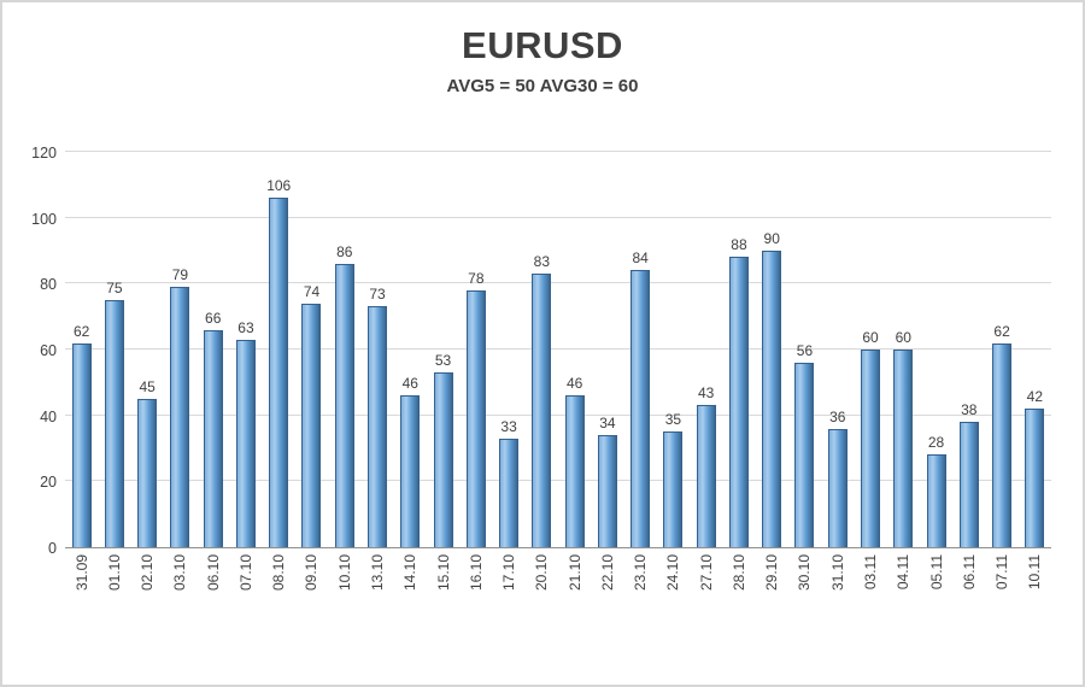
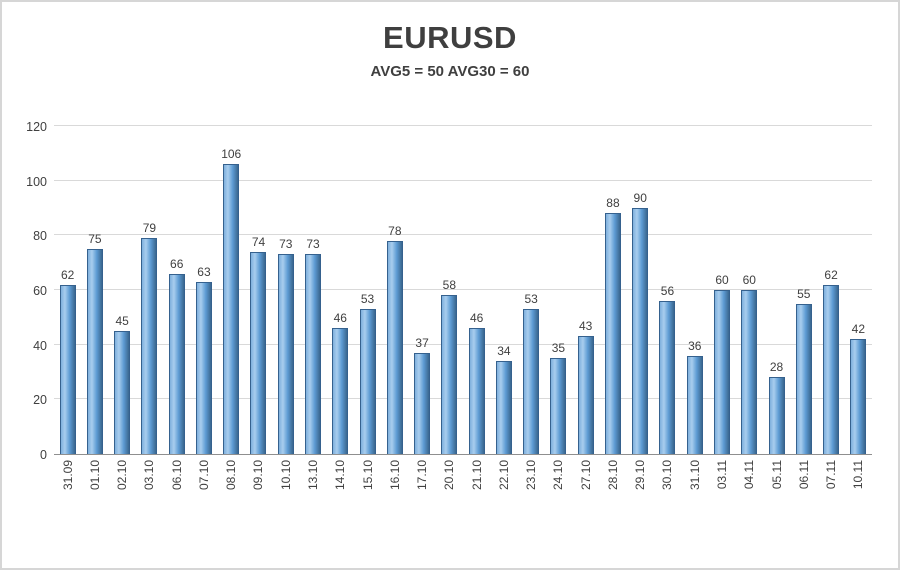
10.10: 86 -> 73
17.10: 33 -> 37
20.10: 83 -> 58
23.10: 84 -> 53
06.11: 38 -> 55
